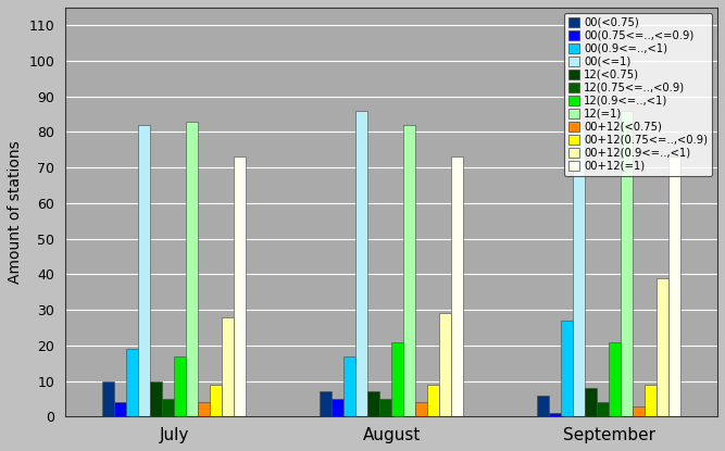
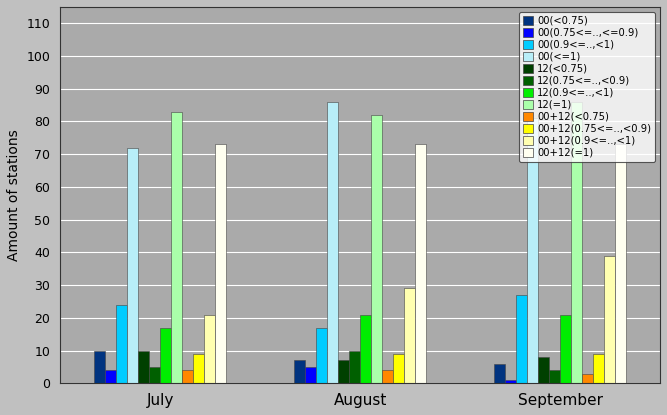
00(0.9<=..,<1)/July: 19 -> 24
00(<=1)/July: 82 -> 72
00+12(0.9<=..,<1)/July: 28 -> 21
12(0.75<=..,<0.9)/August: 5 -> 10
